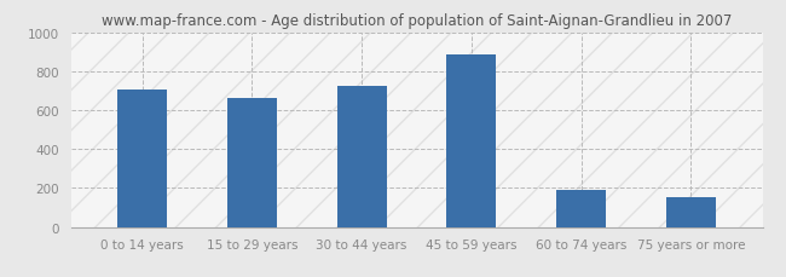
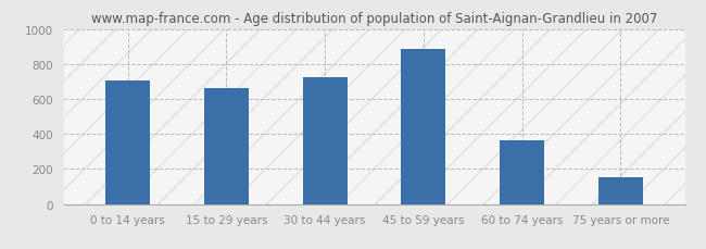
60 to 74 years: 190 -> 360
